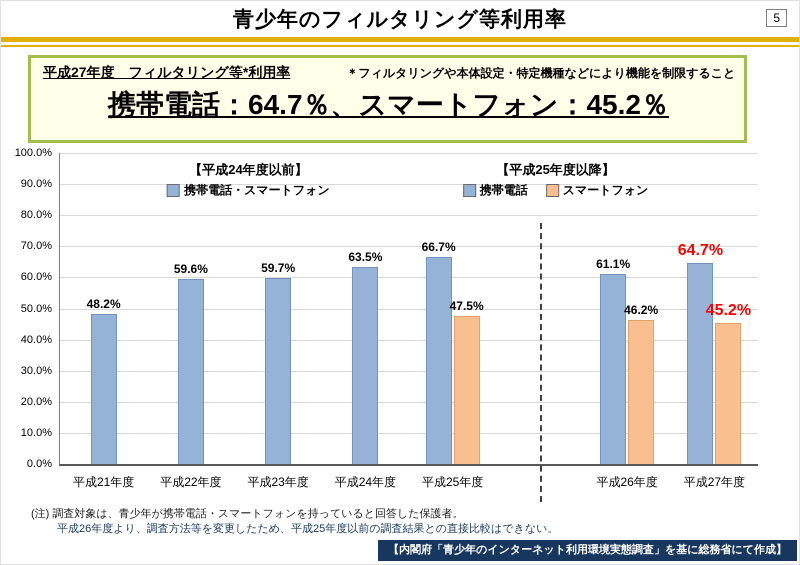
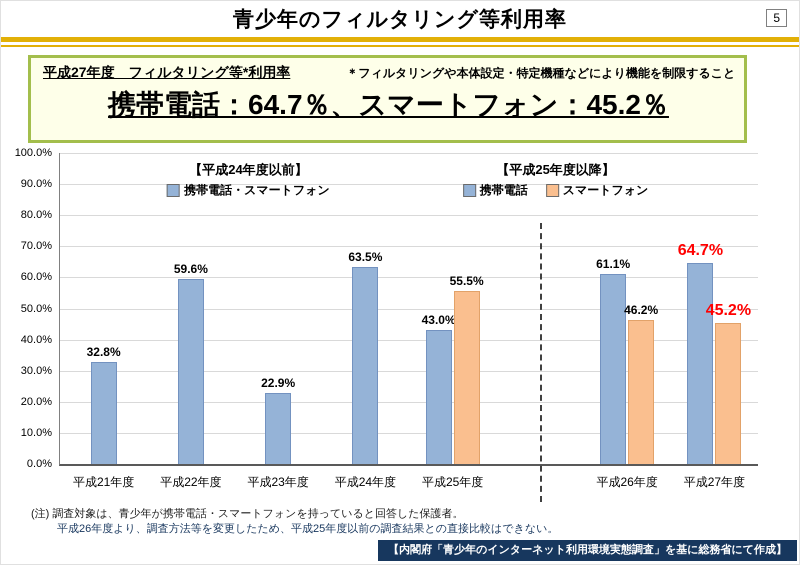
携帯電話/平成21年度: 48.2% -> 32.8%
携帯電話/平成23年度: 59.7% -> 22.9%
携帯電話/平成25年度: 66.7% -> 43.0%
スマートフォン/平成25年度: 47.5% -> 55.5%
